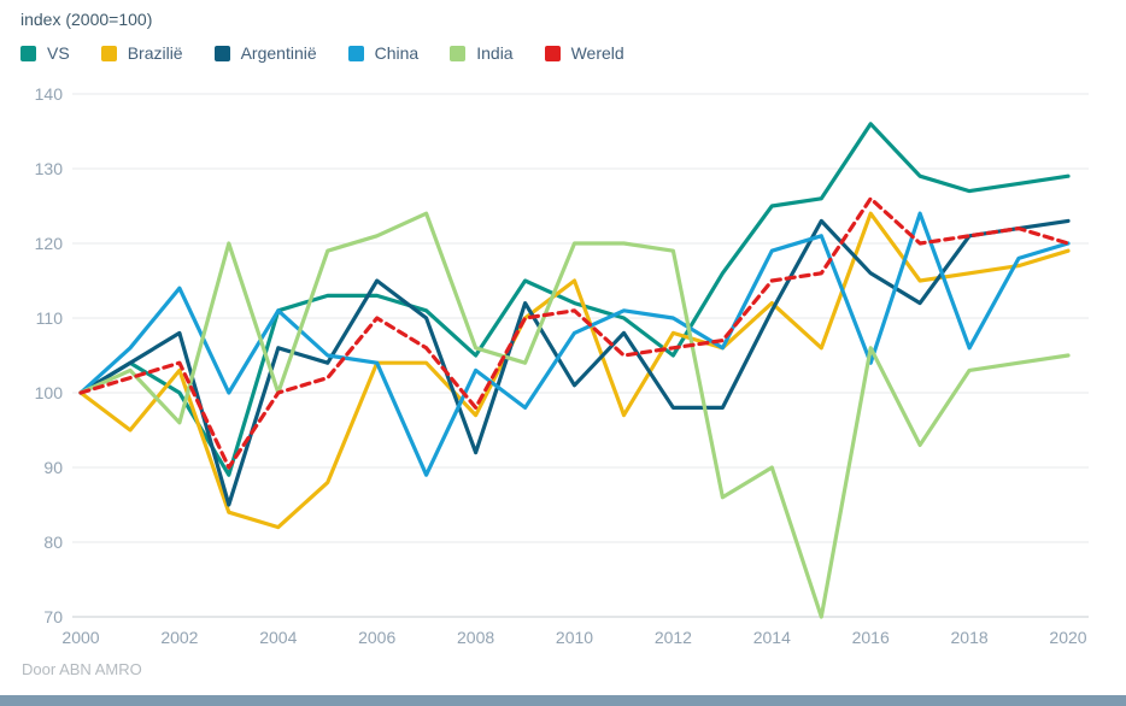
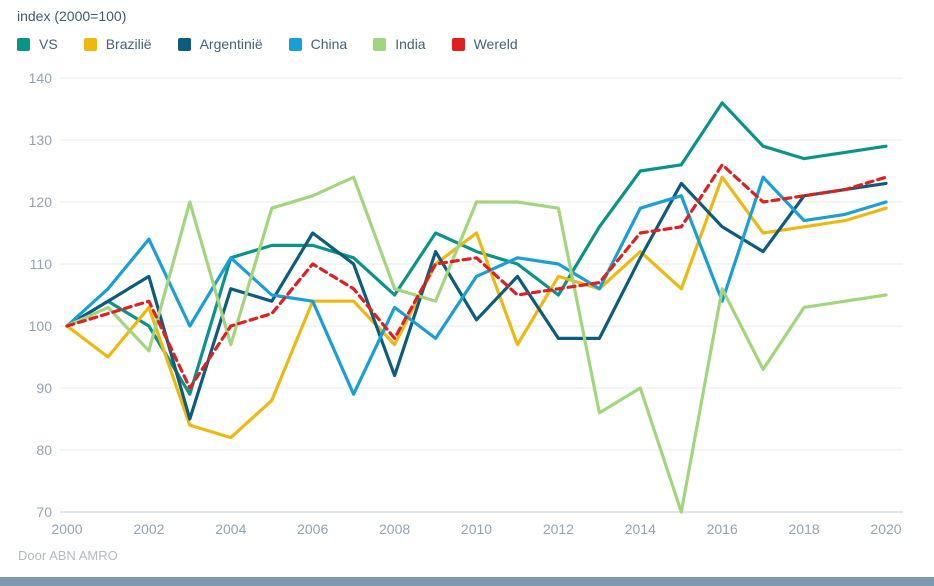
India/2004: 100 -> 97
China/2018: 106 -> 117
Wereld/2020: 120 -> 124
